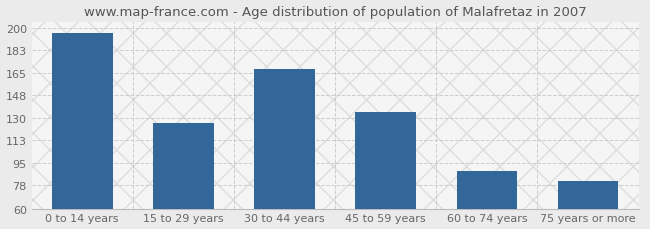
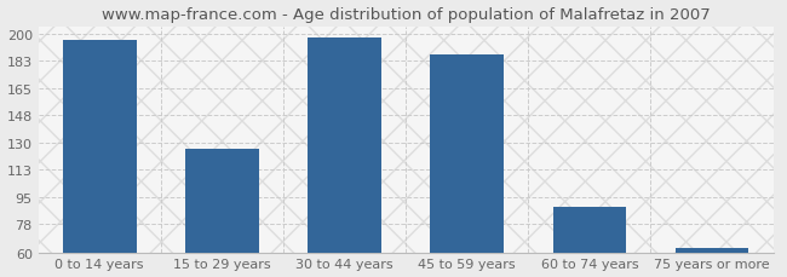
30 to 44 years: 168 -> 198
45 to 59 years: 135 -> 187
75 years or more: 81 -> 63
